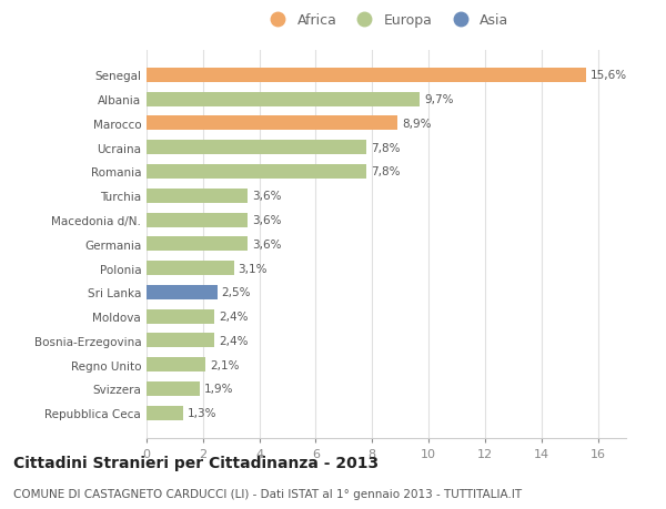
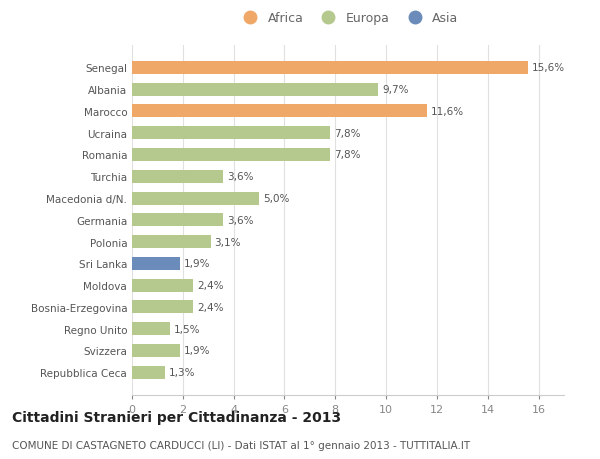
Marocco: 8,9% -> 11,6%
Macedonia d/N.: 3,6% -> 5,0%
Sri Lanka: 2,5% -> 1,9%
Regno Unito: 2,1% -> 1,5%
